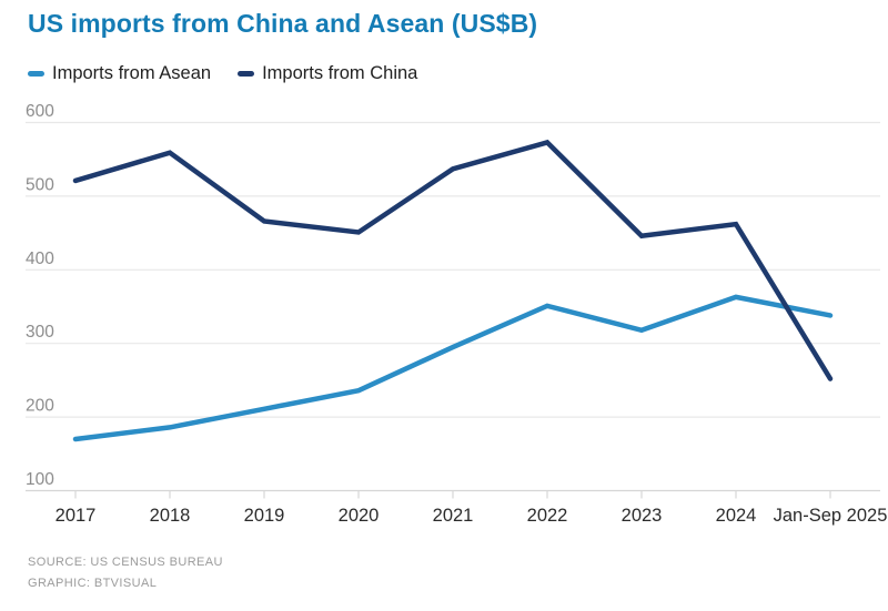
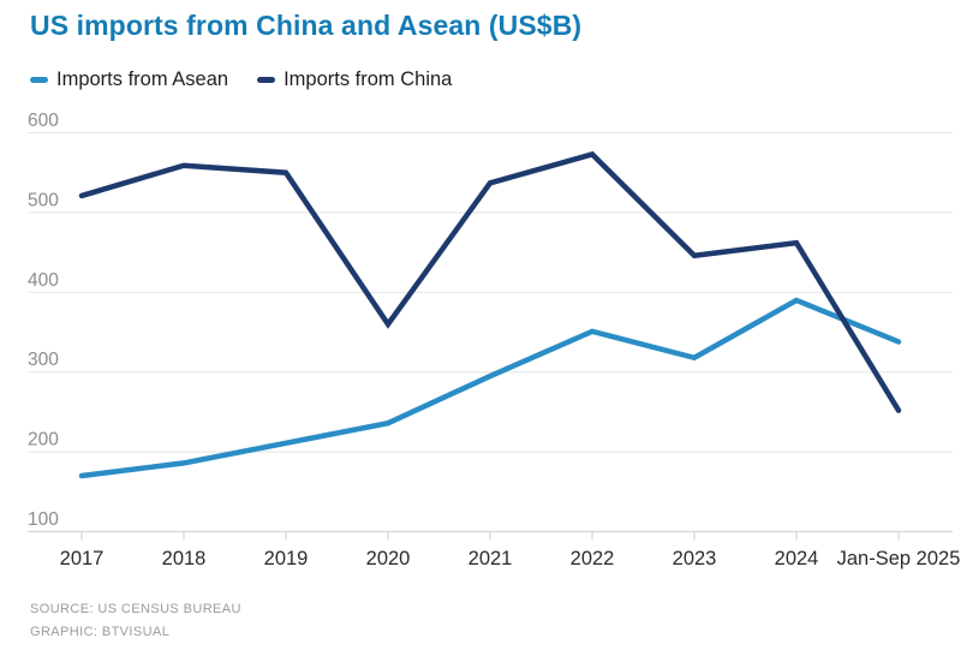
Imports from China/2019: 470 -> 550
Imports from China/2020: 450 -> 360
Imports from Asean/2024: 360 -> 390
